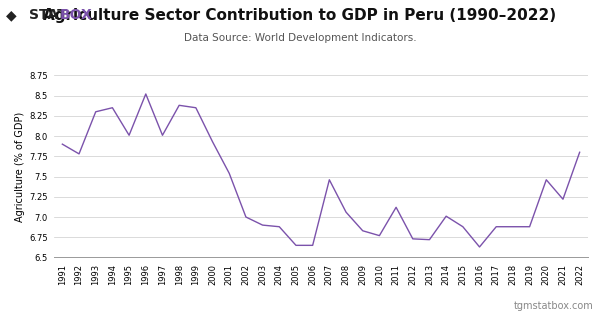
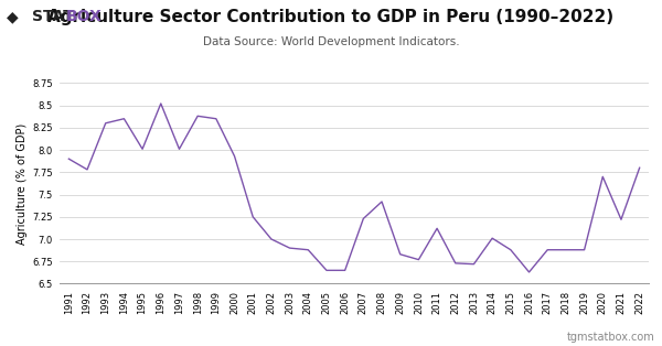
2001: 7.54 -> 7.25
2007: 7.46 -> 7.23
2008: 7.06 -> 7.42
2020: 7.46 -> 7.70
